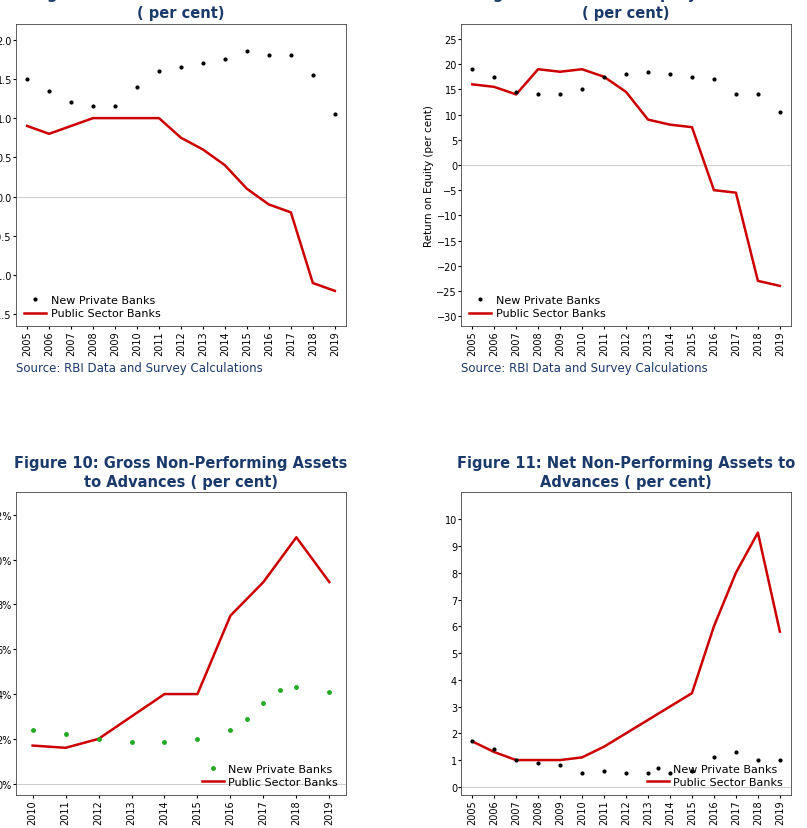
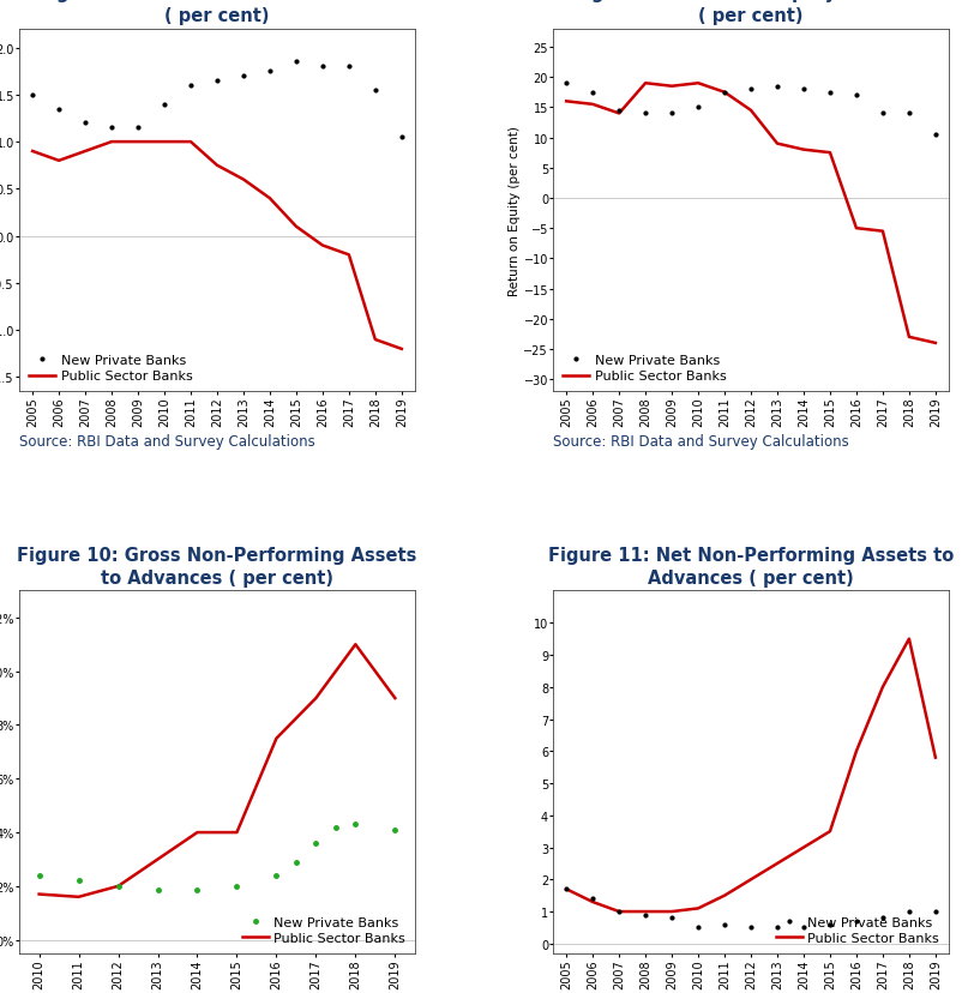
Figure 11: Net Non-Performing Assets to Advances ( per cent)/New Private Banks/2016: 1.1 -> 0.7
Figure 11: Net Non-Performing Assets to Advances ( per cent)/New Private Banks/2017: 1.3 -> 0.8
